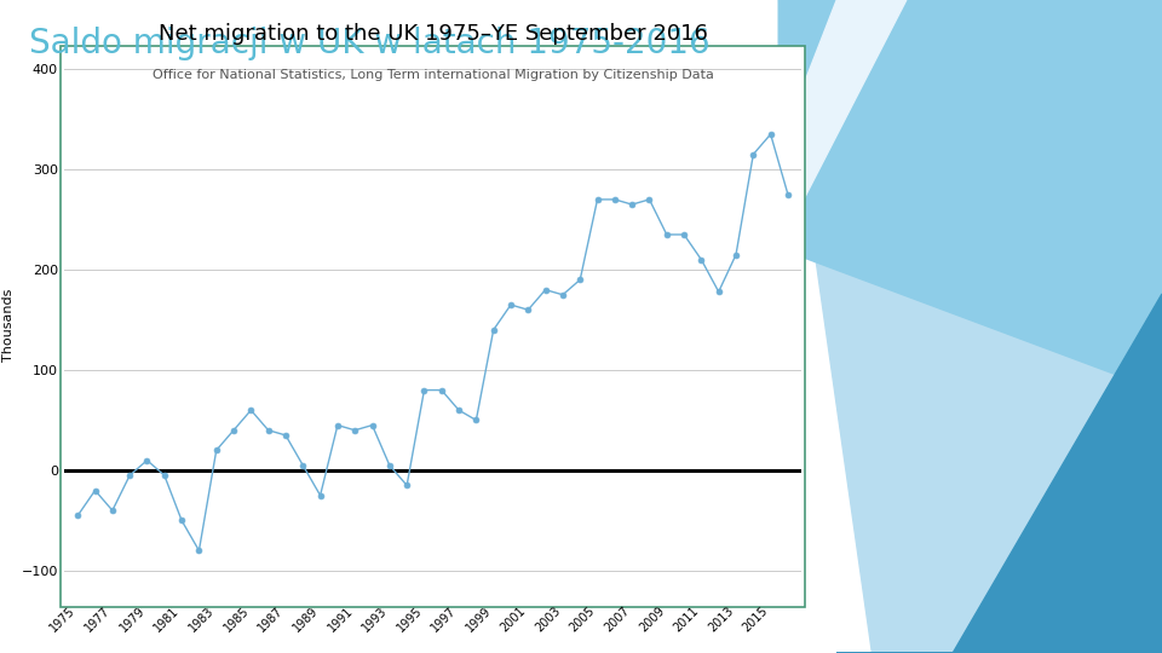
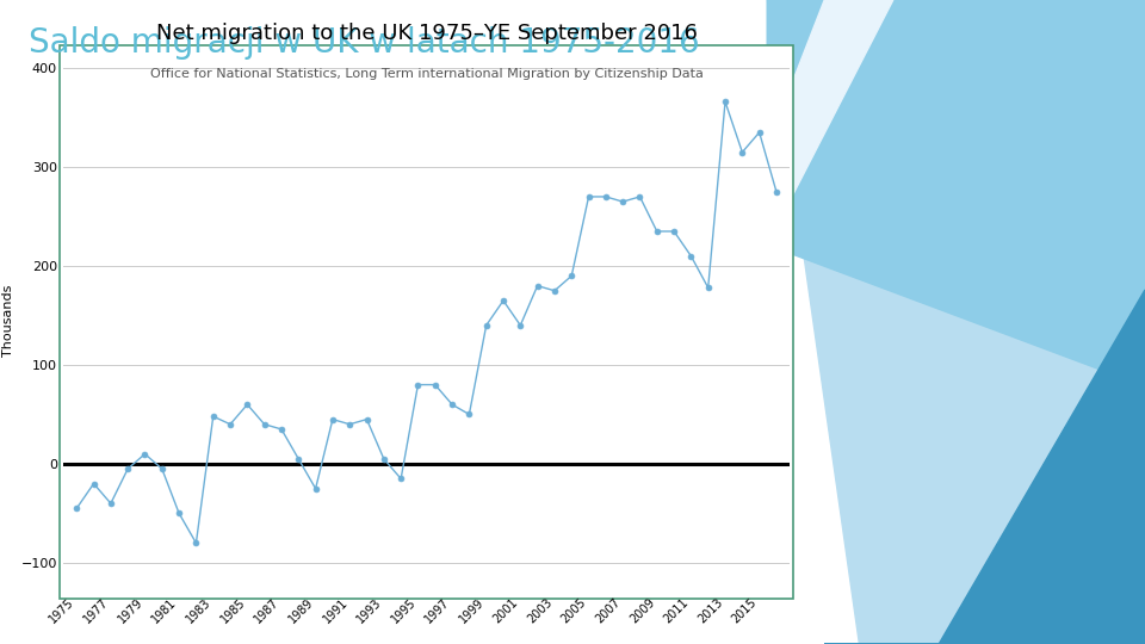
1983: 20 -> 48
2001: 160 -> 140
2013: 215 -> 366
